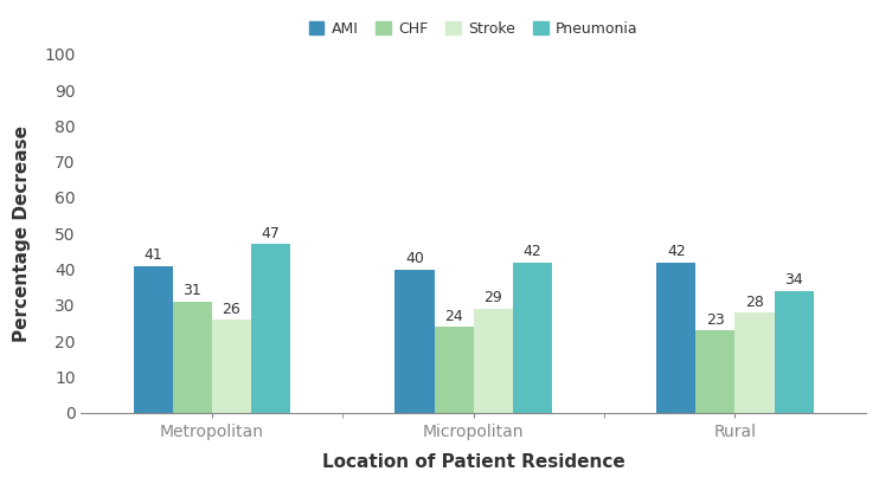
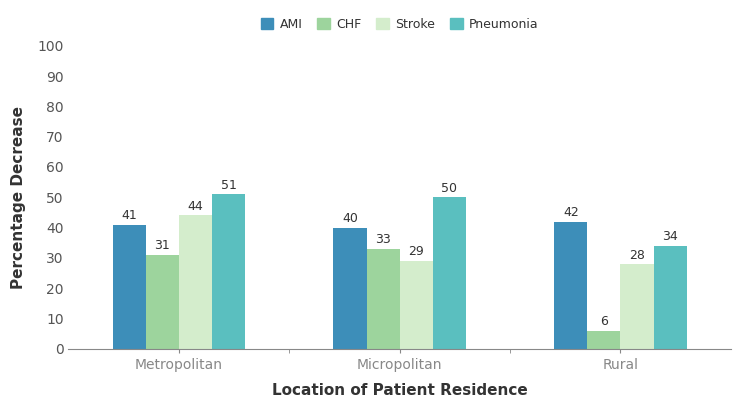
Stroke/Metropolitan: 26 -> 44
Pneumonia/Metropolitan: 47 -> 51
CHF/Micropolitan: 24 -> 33
Pneumonia/Micropolitan: 42 -> 50
CHF/Rural: 23 -> 6
